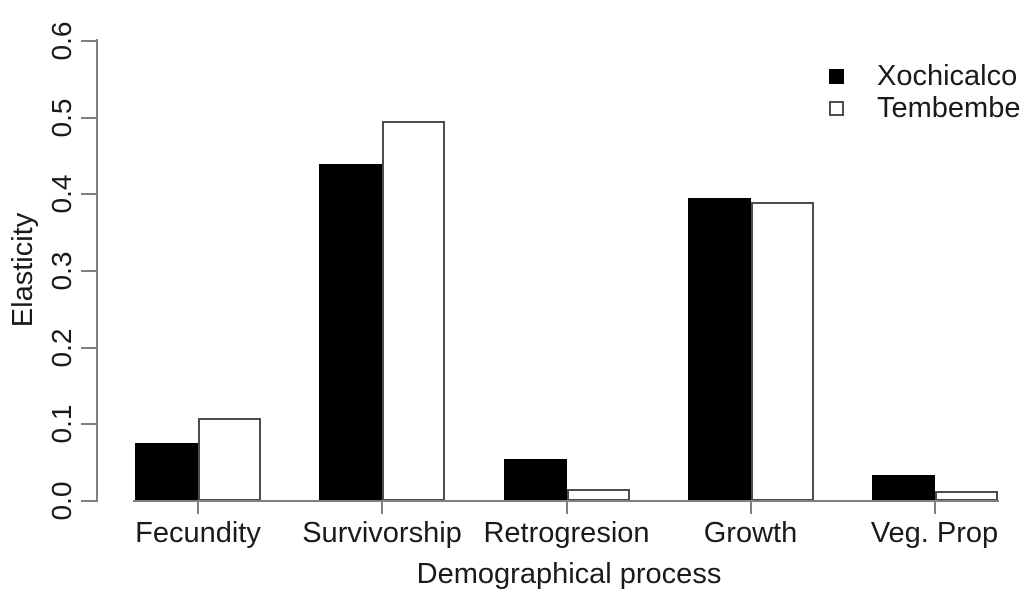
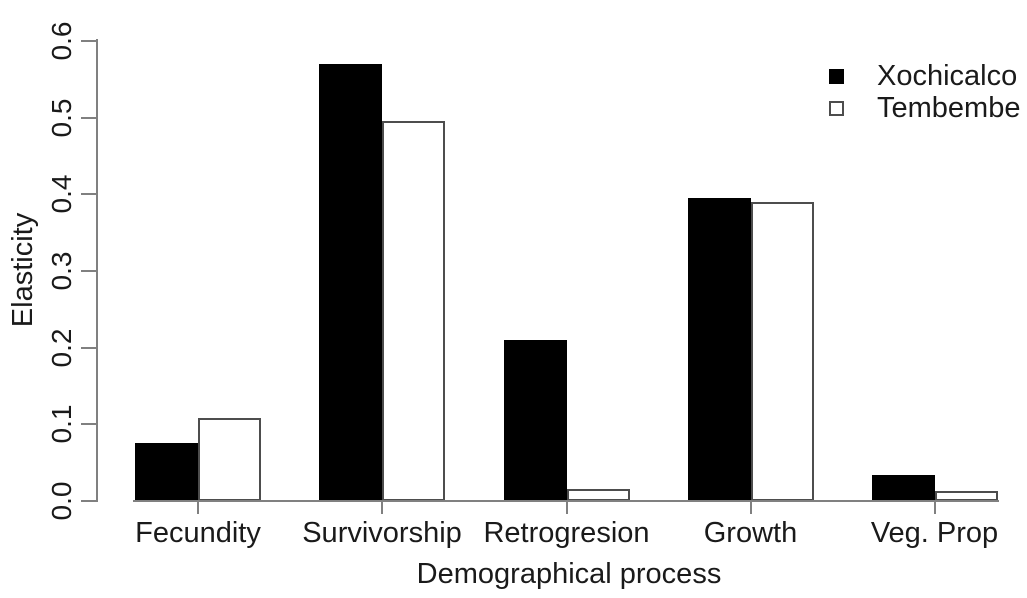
Xochicalco/Survivorship: 0.44 -> 0.57
Xochicalco/Retrogresion: 0.06 -> 0.21
